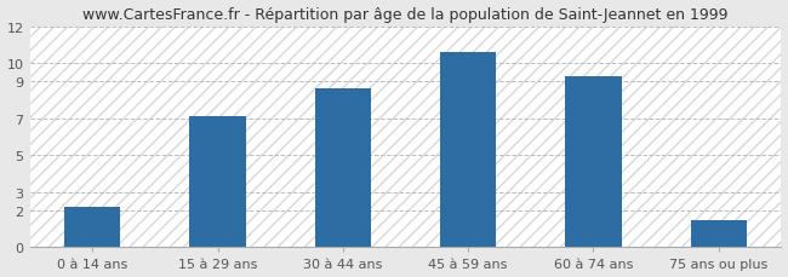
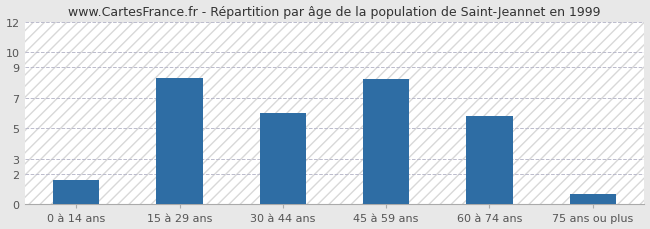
0 à 14 ans: 2.2 -> 1.6
15 à 29 ans: 7.1 -> 8.3
30 à 44 ans: 8.6 -> 6.0
45 à 59 ans: 10.6 -> 8.2
60 à 74 ans: 9.3 -> 5.8
75 ans ou plus: 1.5 -> 0.7
